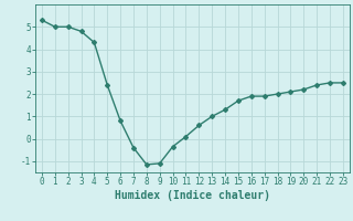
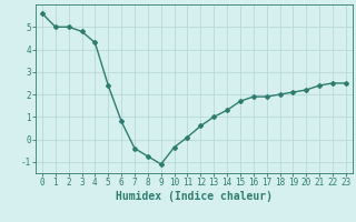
0: 5.30 -> 5.60
8: -1.15 -> -0.75
